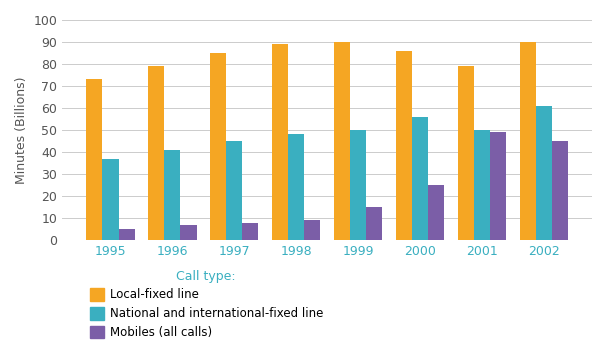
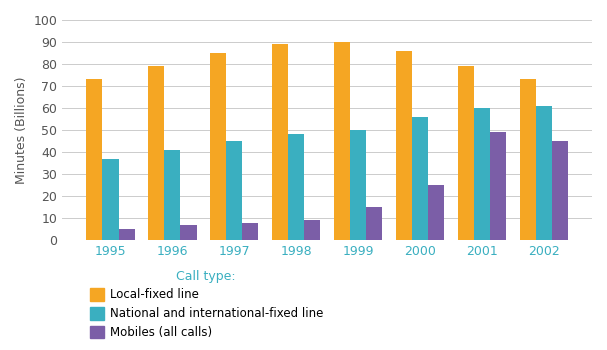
National and international-fixed line/2001: 50 -> 60
Local-fixed line/2002: 90 -> 73
